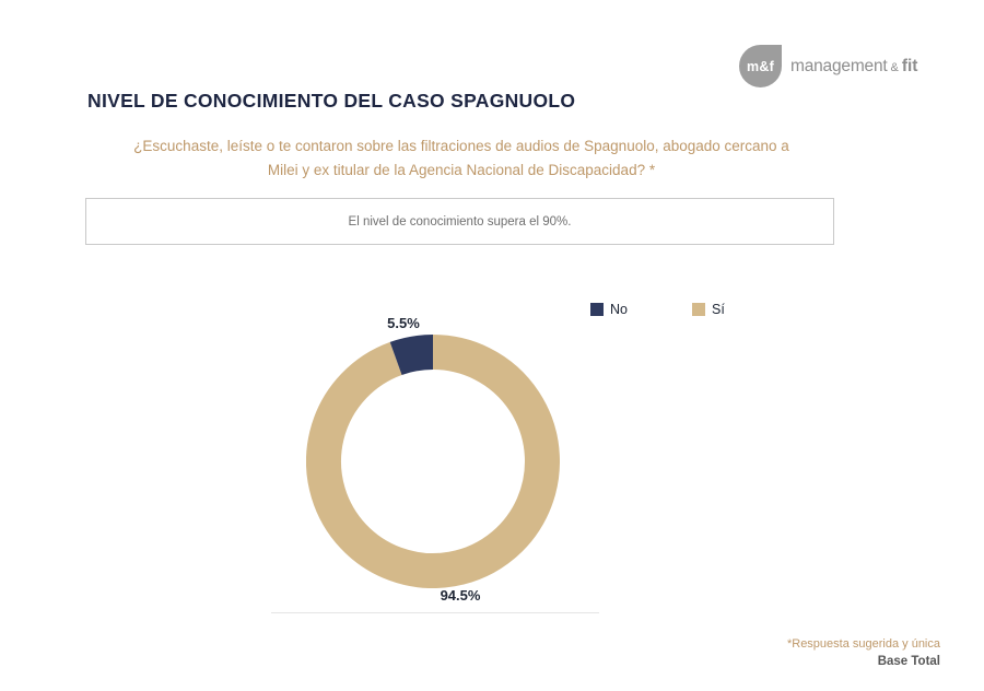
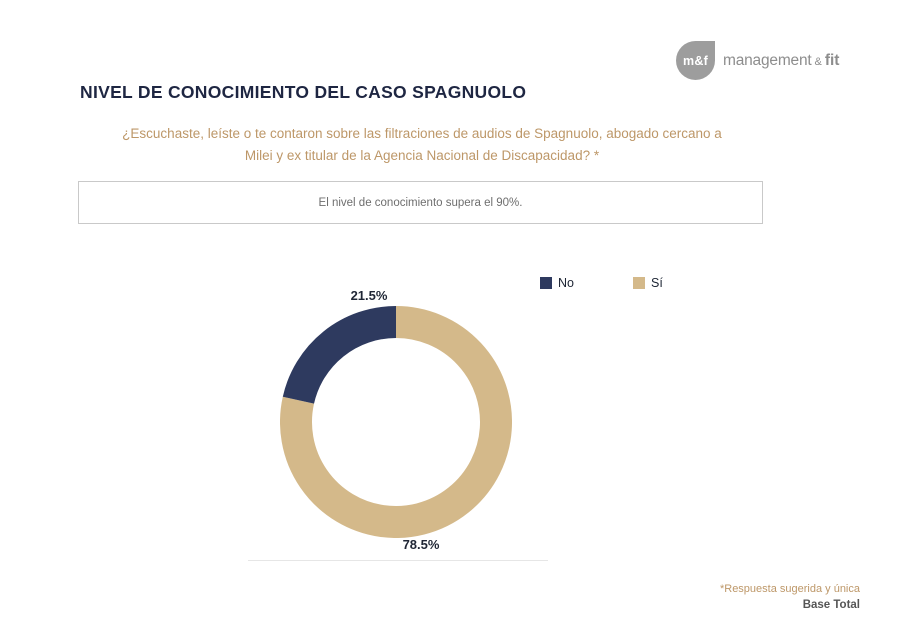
No: 5.5% -> 21.5%
Sí: 94.5% -> 78.5%
